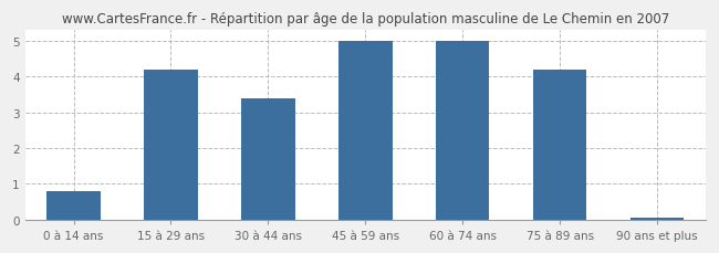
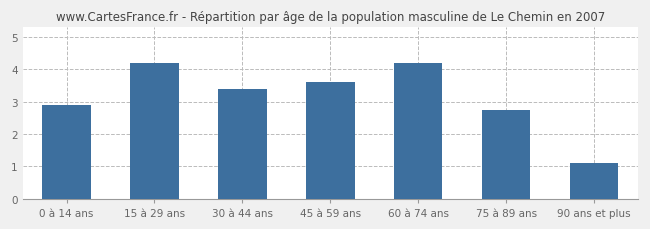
0 à 14 ans: 0.80 -> 2.90
45 à 59 ans: 5.00 -> 3.60
60 à 74 ans: 5.00 -> 4.20
75 à 89 ans: 4.20 -> 2.75
90 ans et plus: 0.05 -> 1.10
